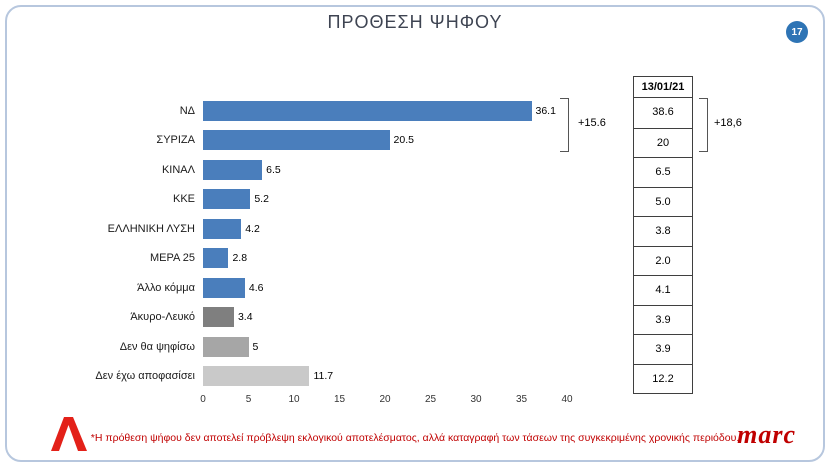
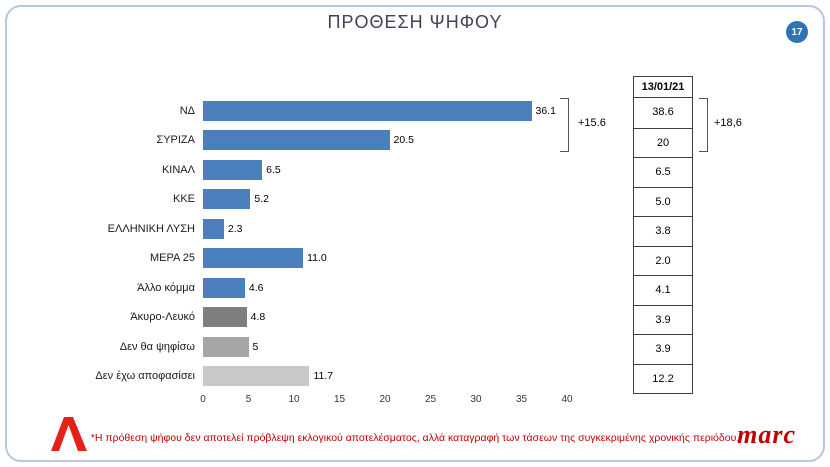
ΕΛΛΗΝΙΚΗ ΛΥΣΗ: 4.2 -> 2.3
ΜΕΡΑ 25: 2.8 -> 11.0
Άκυρο-Λευκό: 3.4 -> 4.8
